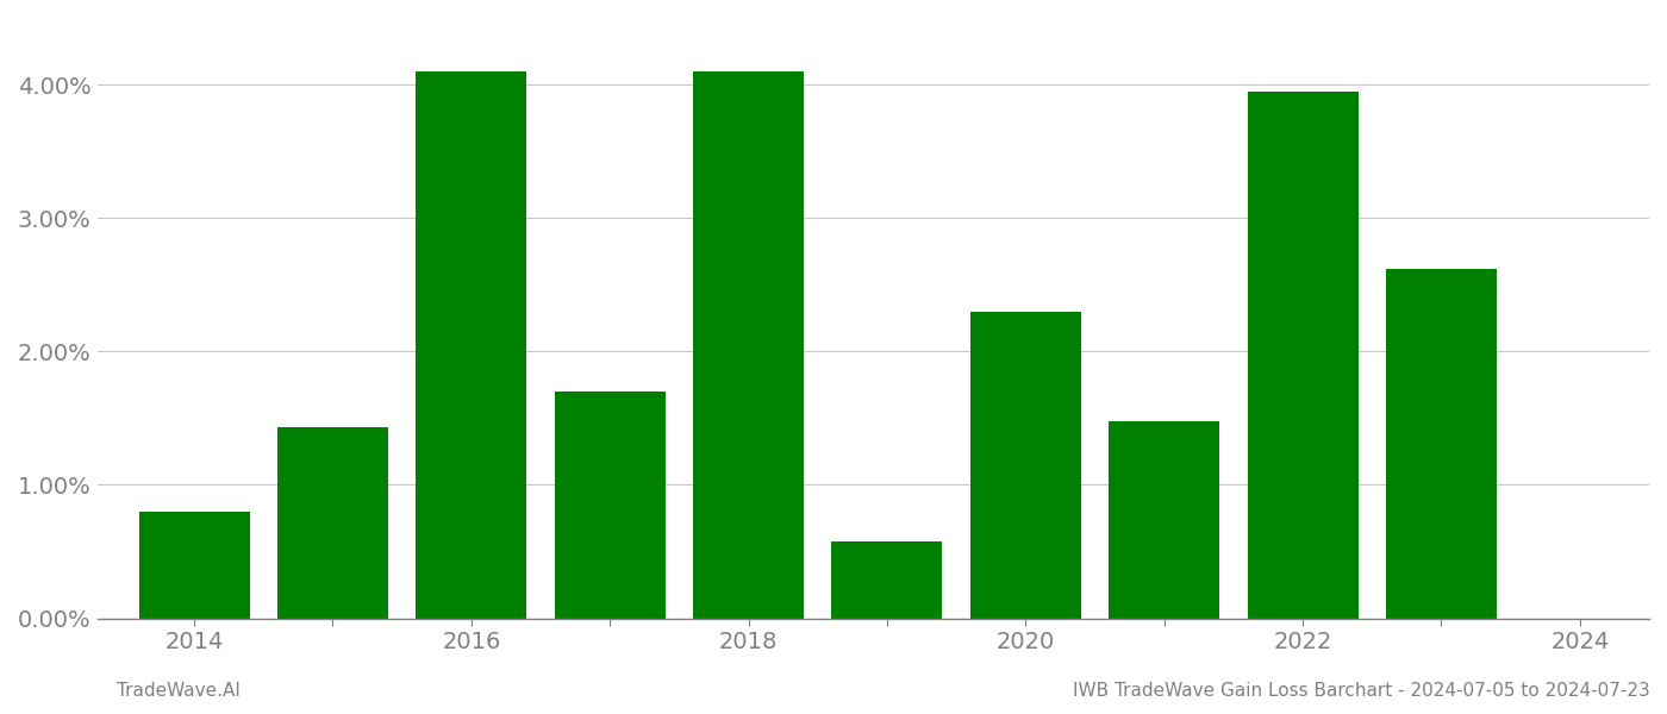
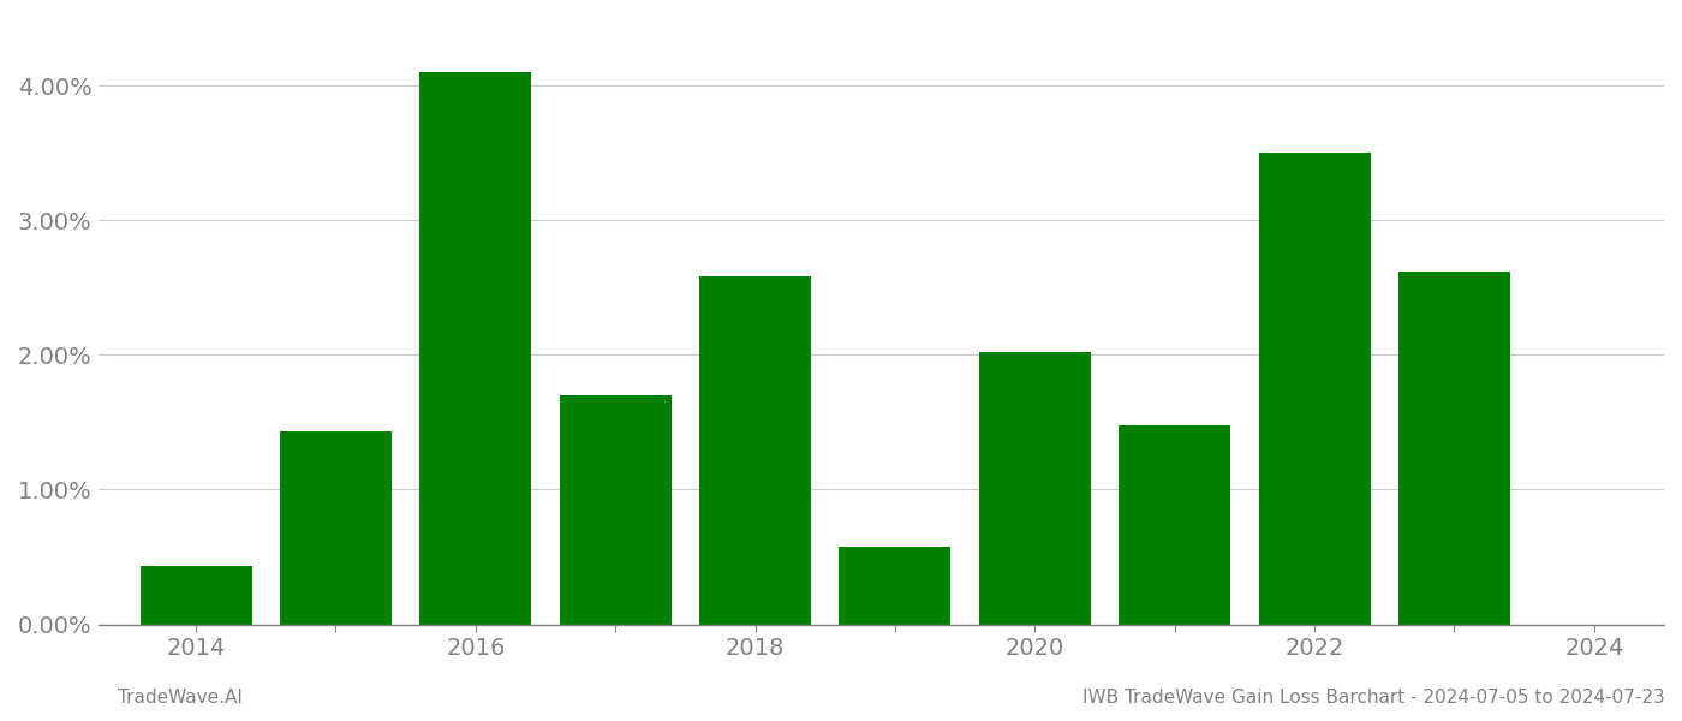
2014: 0.80% -> 0.43%
2018: 4.10% -> 2.58%
2020: 2.30% -> 2.02%
2022: 3.95% -> 3.50%
